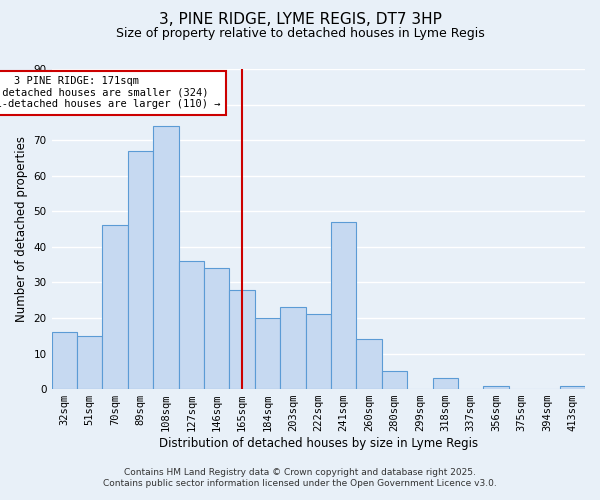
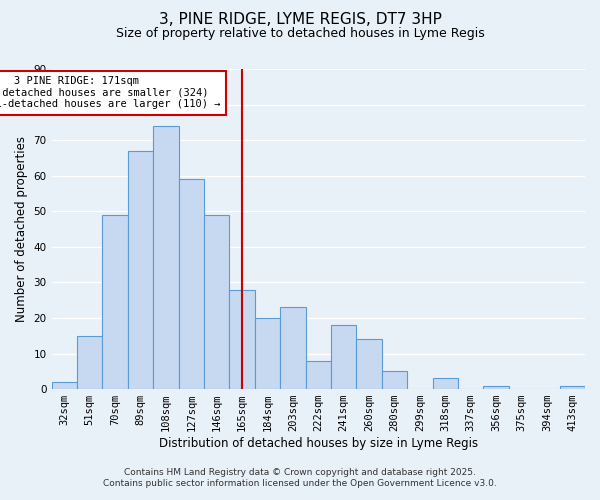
32sqm: 16 -> 2
70sqm: 46 -> 49
127sqm: 36 -> 59
146sqm: 34 -> 49
222sqm: 21 -> 8
241sqm: 47 -> 18
